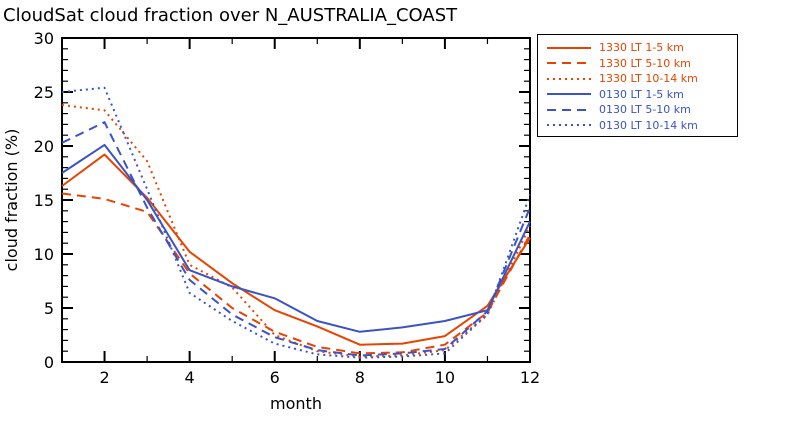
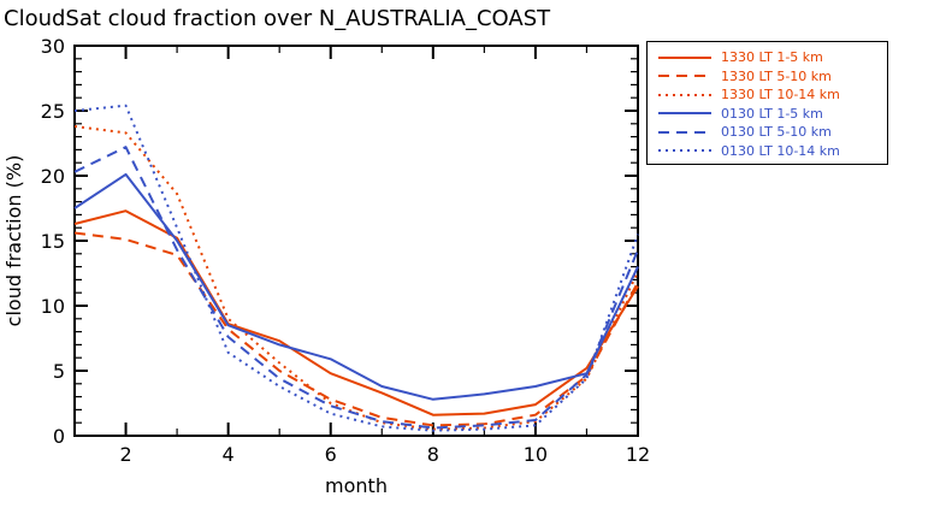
1330 LT 1-5 km/2: 19.2 -> 17.3
1330 LT 1-5 km/4: 10.2 -> 8.6
1330 LT 10-14 km/5: 6.9 -> 5.6
